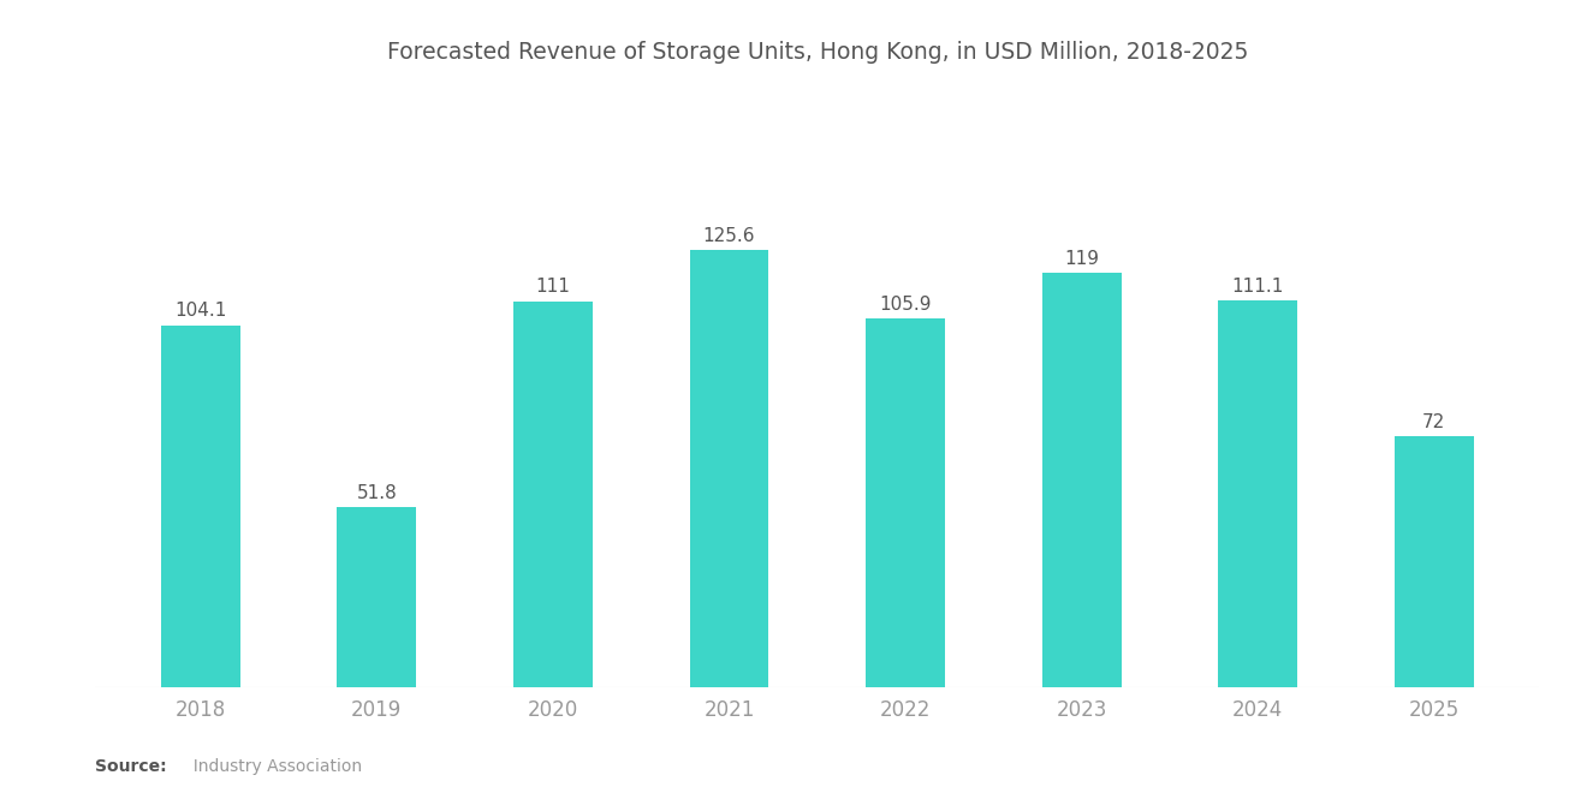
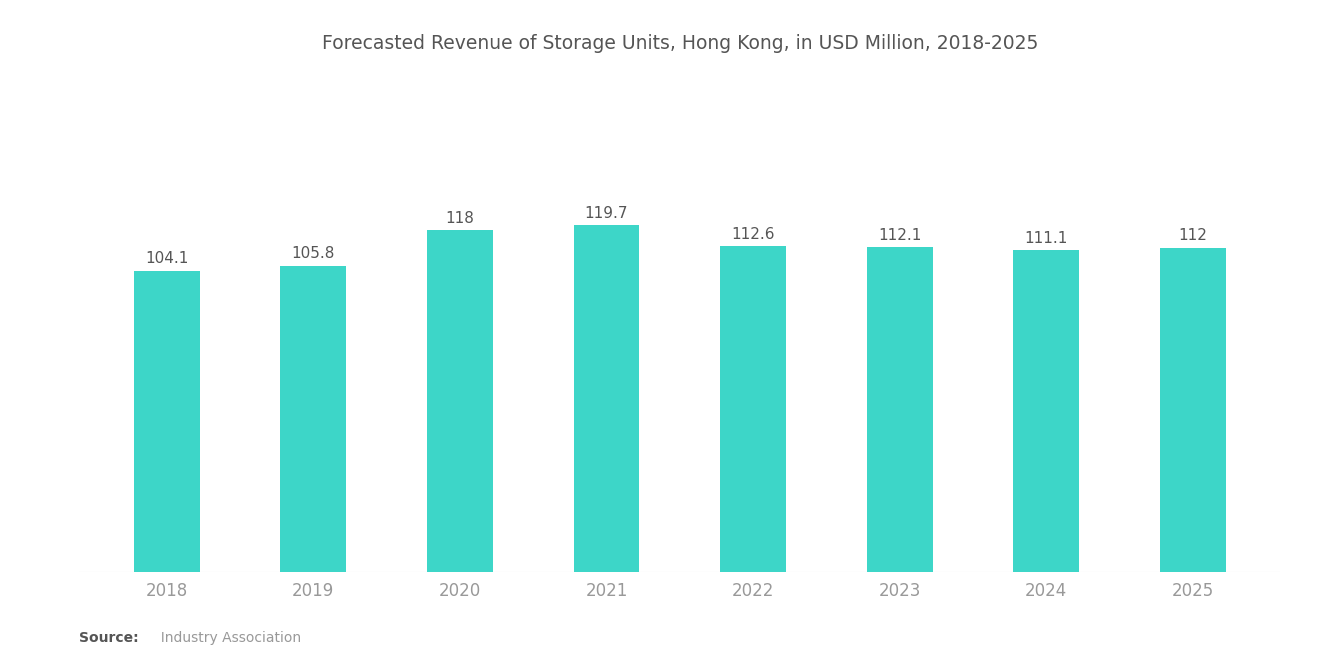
2019: 51.8 -> 105.8
2020: 111 -> 118
2021: 125.6 -> 119.7
2022: 105.9 -> 112.6
2023: 119 -> 112.1
2025: 72 -> 112
